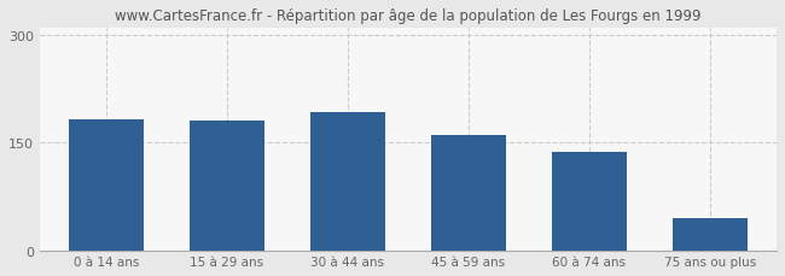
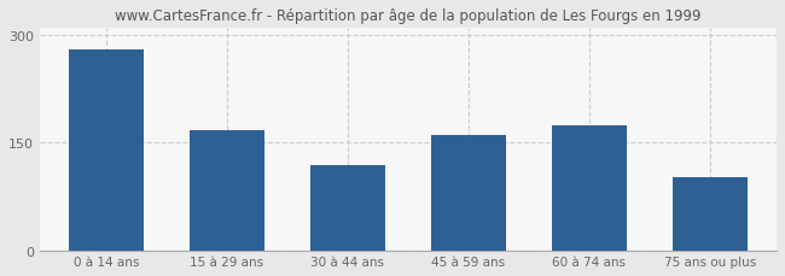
0 à 14 ans: 183 -> 280
15 à 29 ans: 180 -> 168
30 à 44 ans: 193 -> 118
60 à 74 ans: 138 -> 174
75 ans ou plus: 45 -> 102
